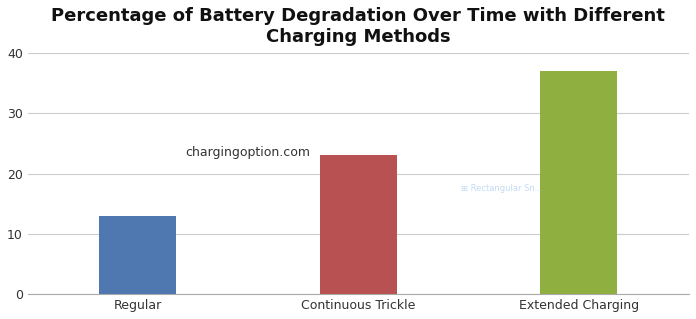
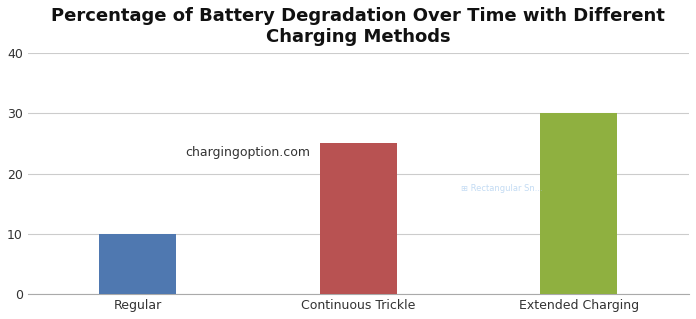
Regular: 13 -> 10
Continuous Trickle: 23 -> 25
Extended Charging: 37 -> 30
